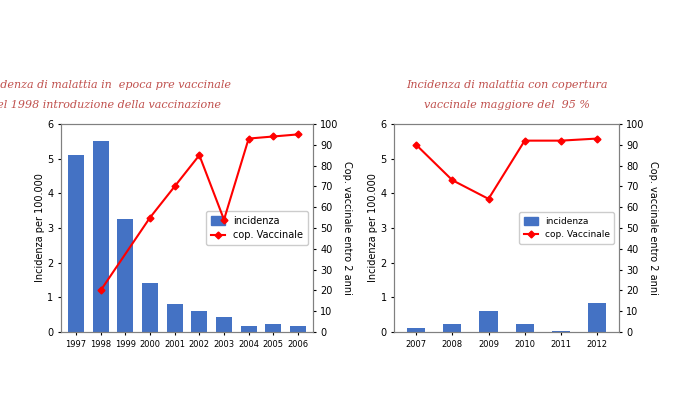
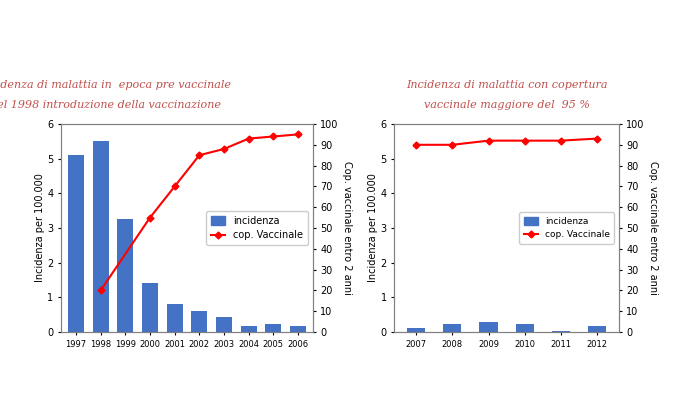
cop. Vaccinale/2003: 54 -> 88
cop. Vaccinale/2008: 73 -> 90
incidenza/2009: 0.60 -> 0.28
cop. Vaccinale/2009: 64 -> 92
incidenza/2012: 0.85 -> 0.18
